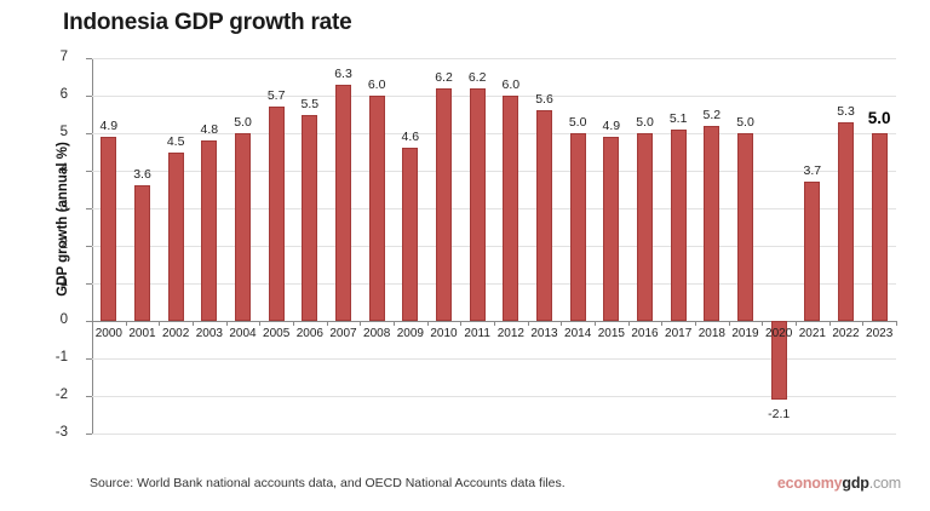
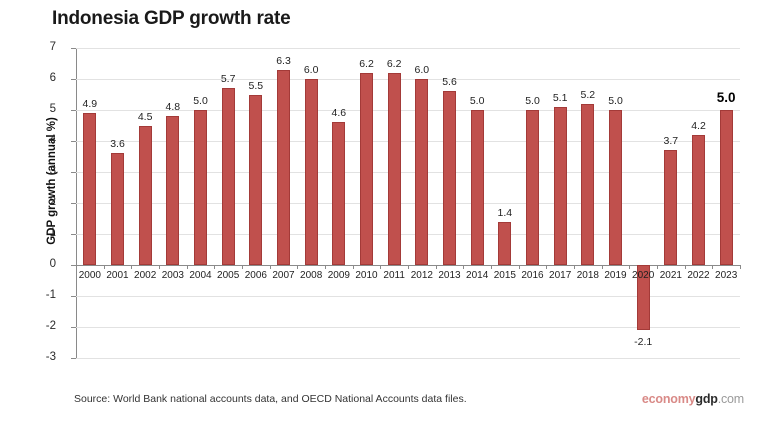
2015: 4.9 -> 1.4
2022: 5.3 -> 4.2
